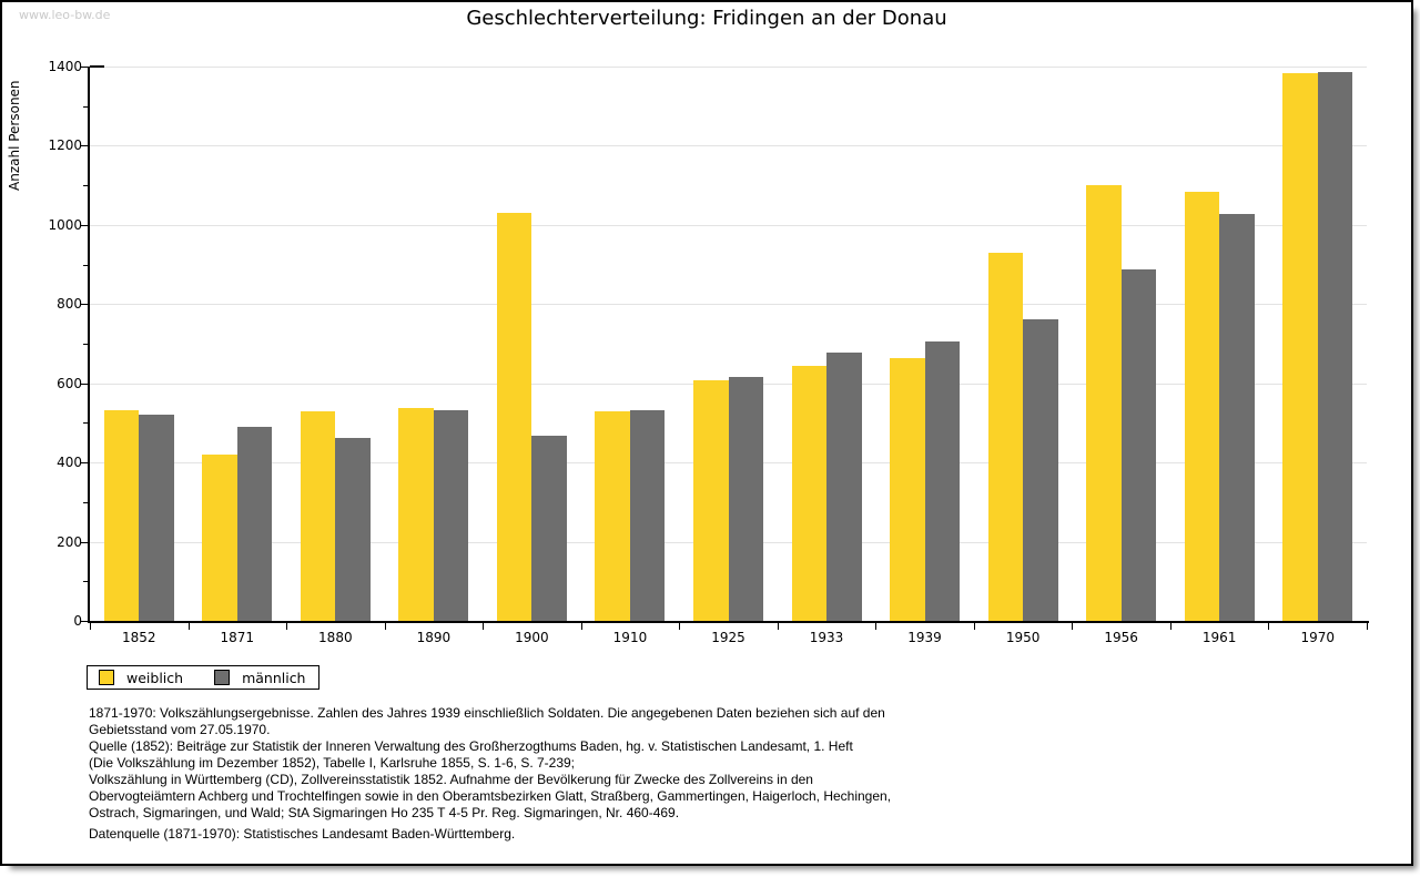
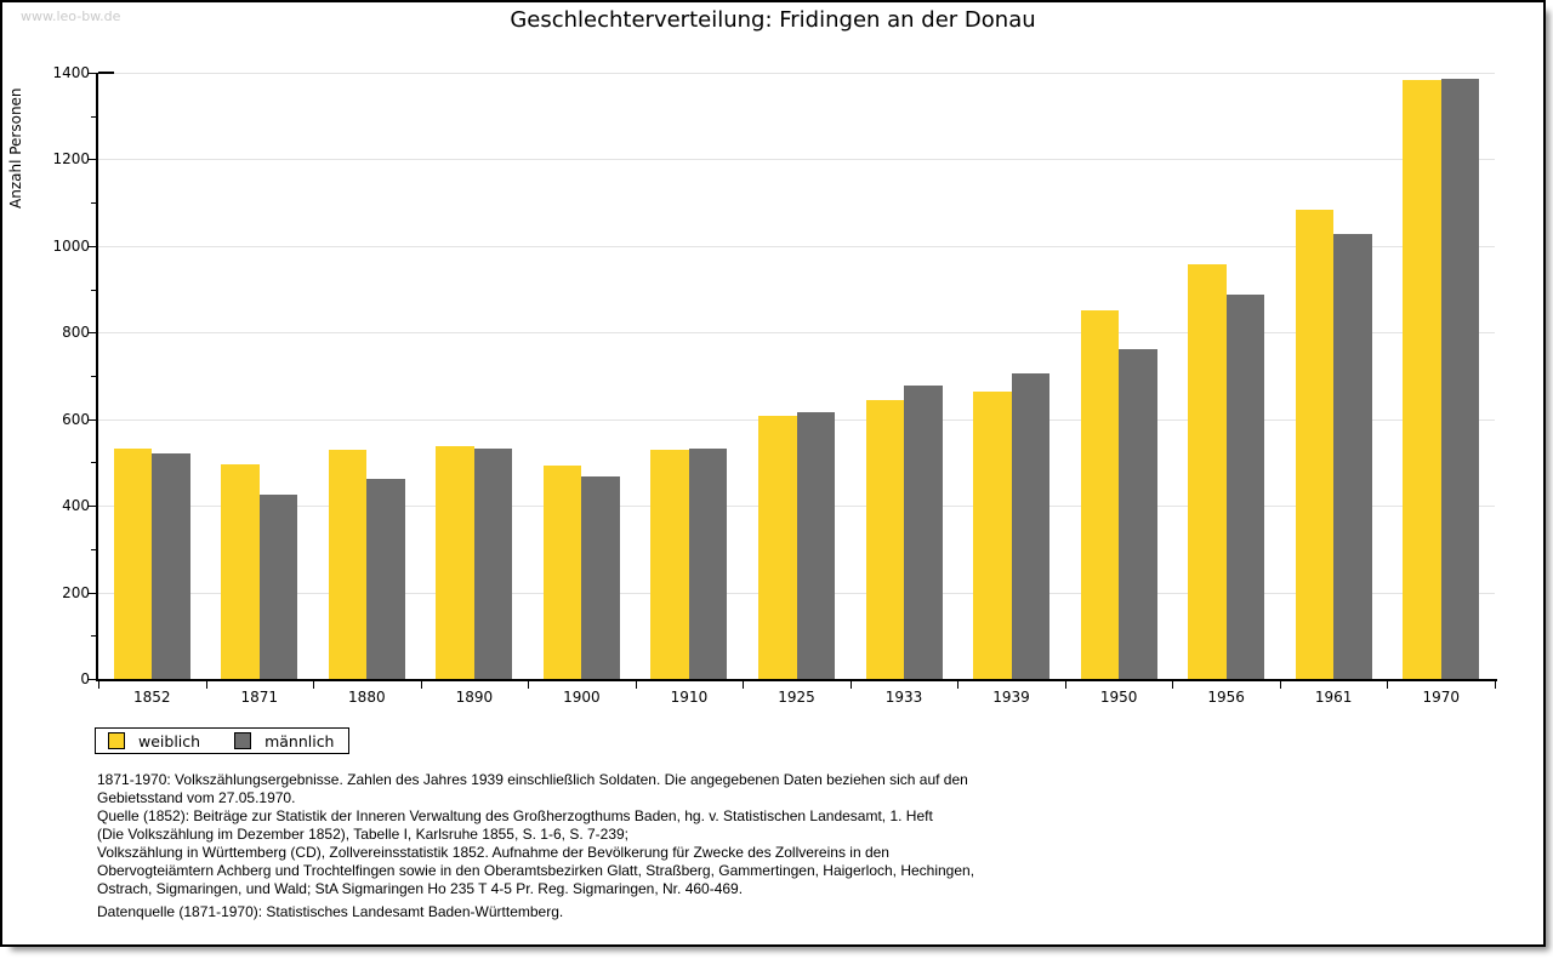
weiblich/1871: 420 -> 500
männlich/1871: 490 -> 430
weiblich/1900: 1030 -> 490
weiblich/1950: 930 -> 850
weiblich/1956: 1100 -> 960
